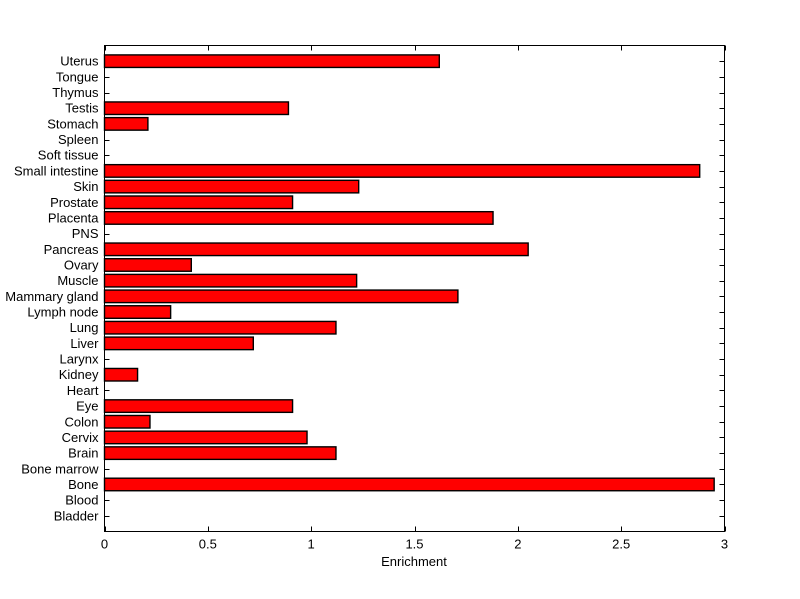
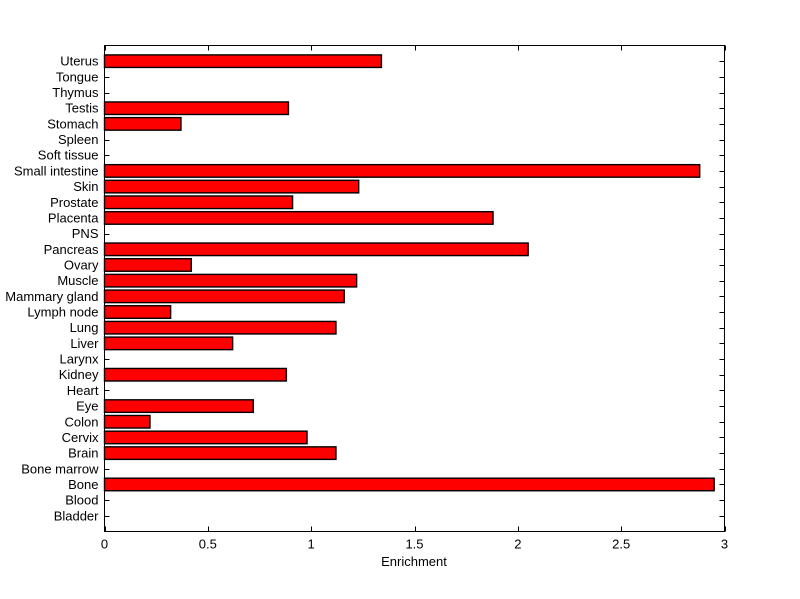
Uterus: 1.62 -> 1.34
Stomach: 0.21 -> 0.37
Mammary gland: 1.71 -> 1.16
Liver: 0.72 -> 0.62
Kidney: 0.16 -> 0.88
Eye: 0.91 -> 0.72
